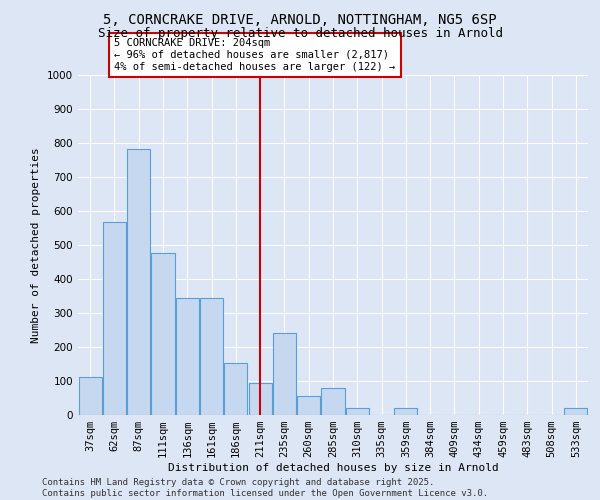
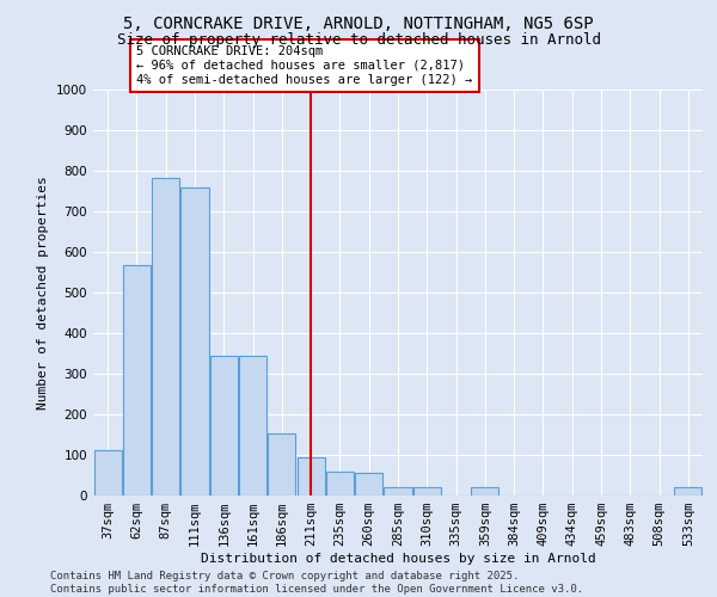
111sqm: 475 -> 758
235sqm: 240 -> 58
285sqm: 80 -> 20
